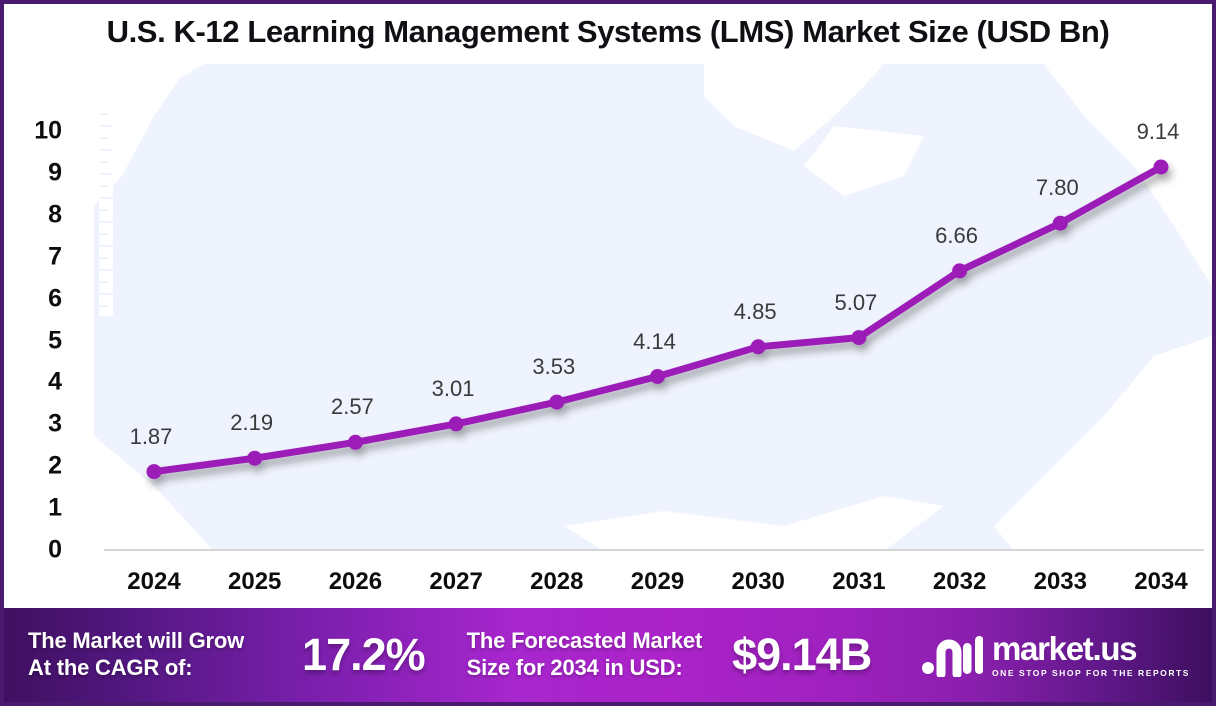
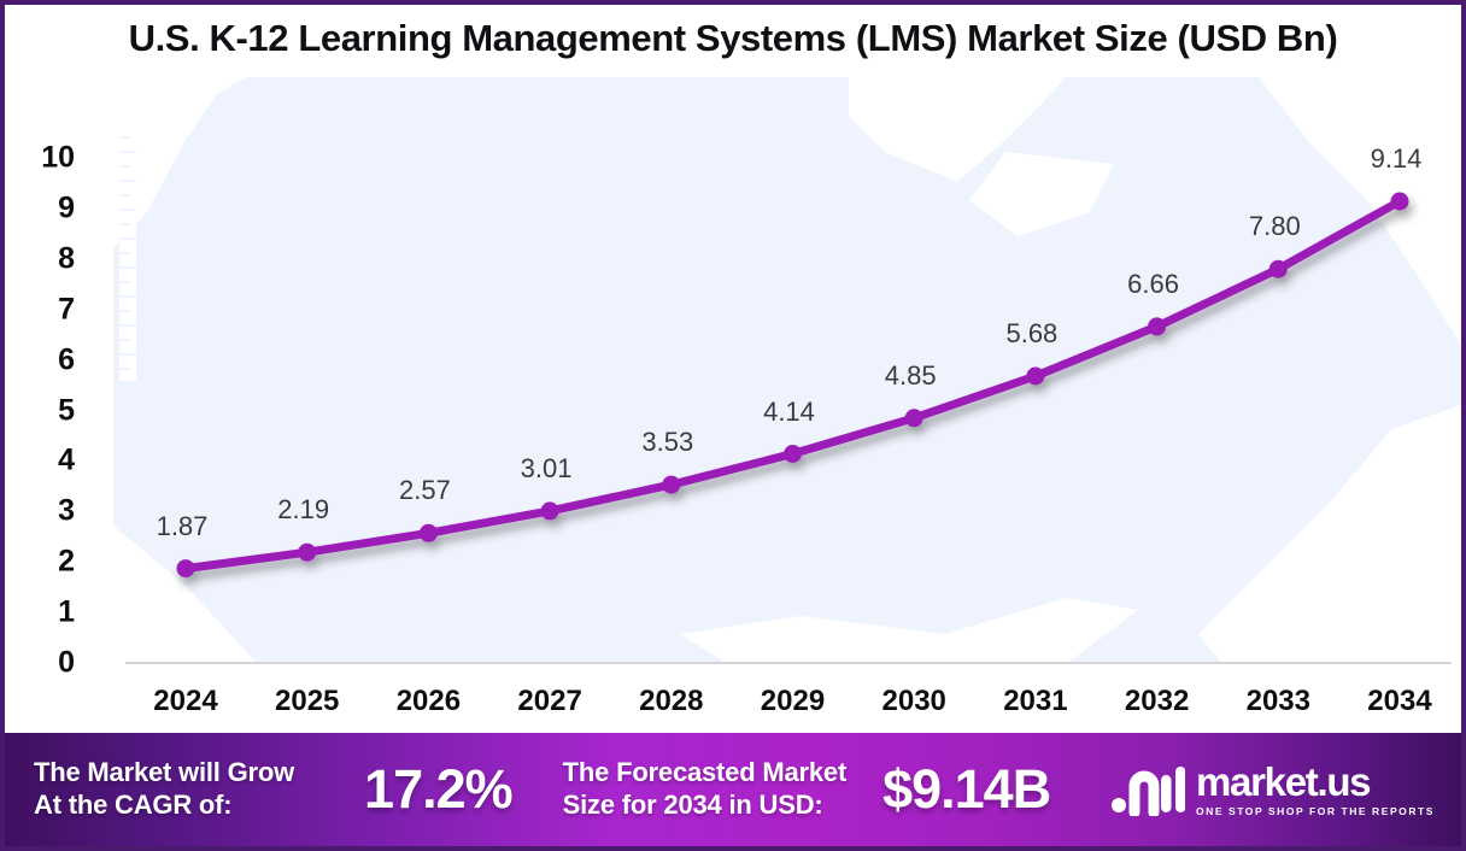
2031: 5.07 -> 5.68
